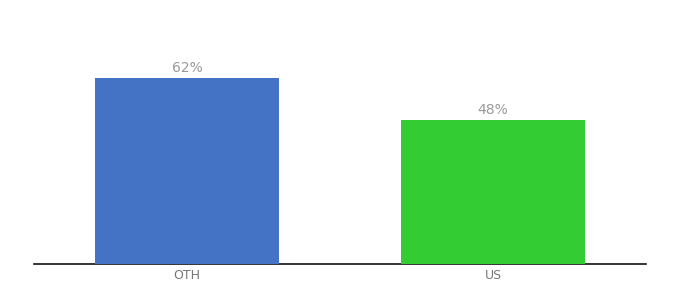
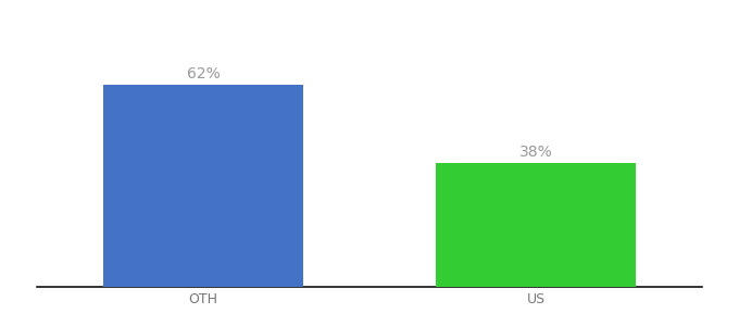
US: 48% -> 38%
